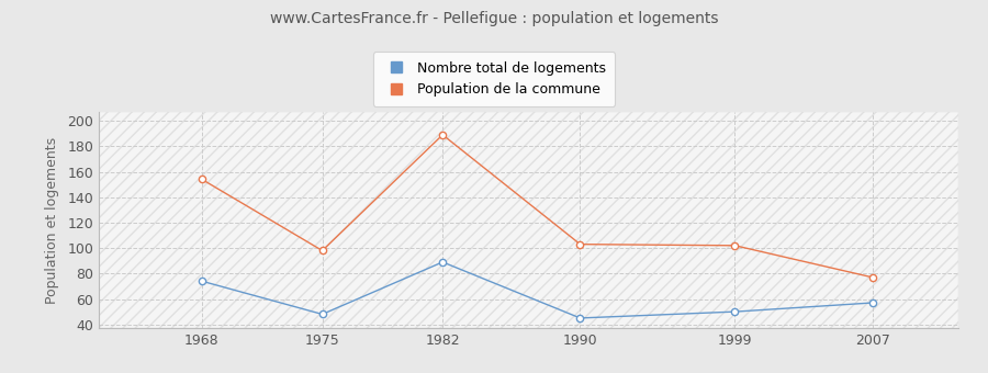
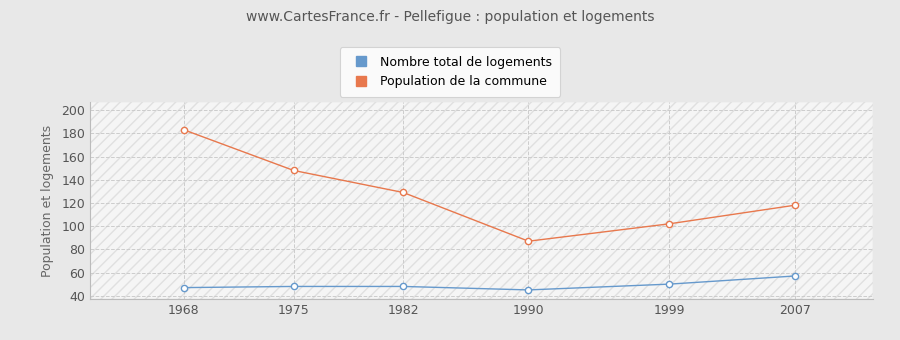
Nombre total de logements/1968: 74 -> 47
Population de la commune/1968: 154 -> 183
Population de la commune/1975: 98 -> 148
Nombre total de logements/1982: 89 -> 48
Population de la commune/1982: 189 -> 129
Population de la commune/1990: 103 -> 87
Population de la commune/2007: 77 -> 118
